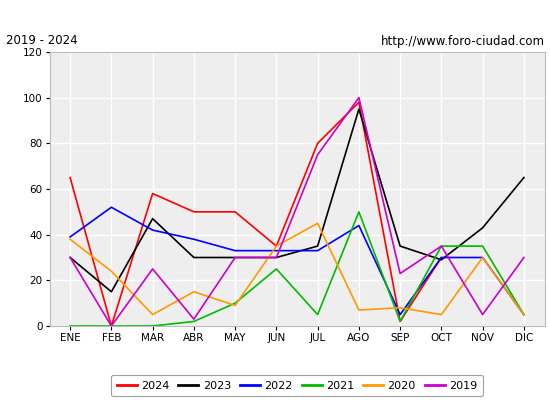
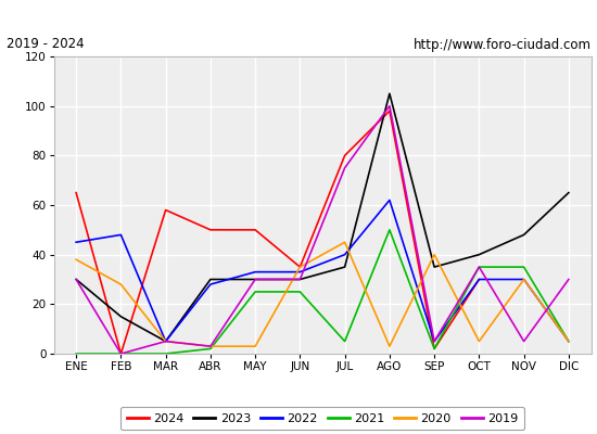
2022/ENE: 39 -> 45
2022/FEB: 52 -> 48
2020/FEB: 24 -> 28
2023/MAR: 47 -> 5
2022/MAR: 42 -> 5
2019/MAR: 25 -> 5
2022/ABR: 38 -> 28
2020/ABR: 15 -> 3
2021/MAY: 10 -> 25
2020/MAY: 9 -> 3
2022/JUL: 33 -> 40
2023/AGO: 95 -> 105
2022/AGO: 44 -> 62
2020/AGO: 7 -> 3
2020/SEP: 8 -> 40
2019/SEP: 23 -> 5
2023/OCT: 29 -> 40
2023/NOV: 43 -> 48
